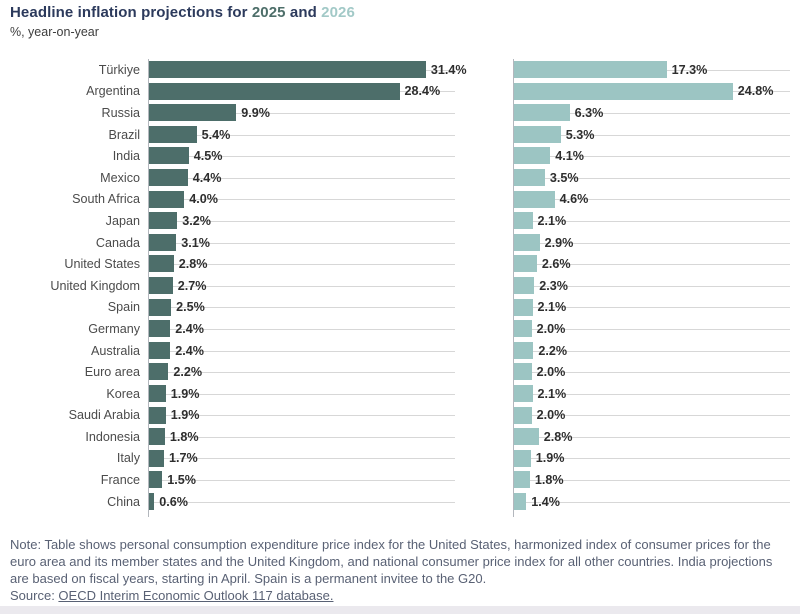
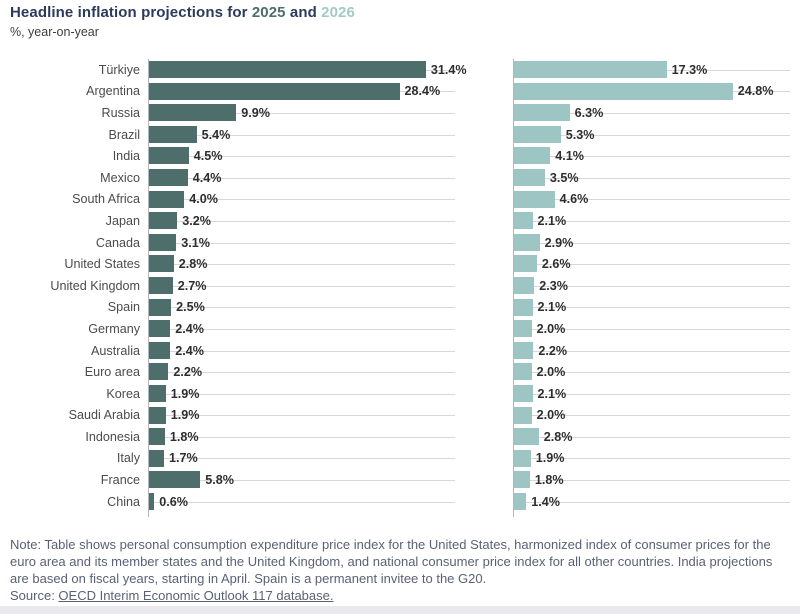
2025/France: 1.5% -> 5.8%
